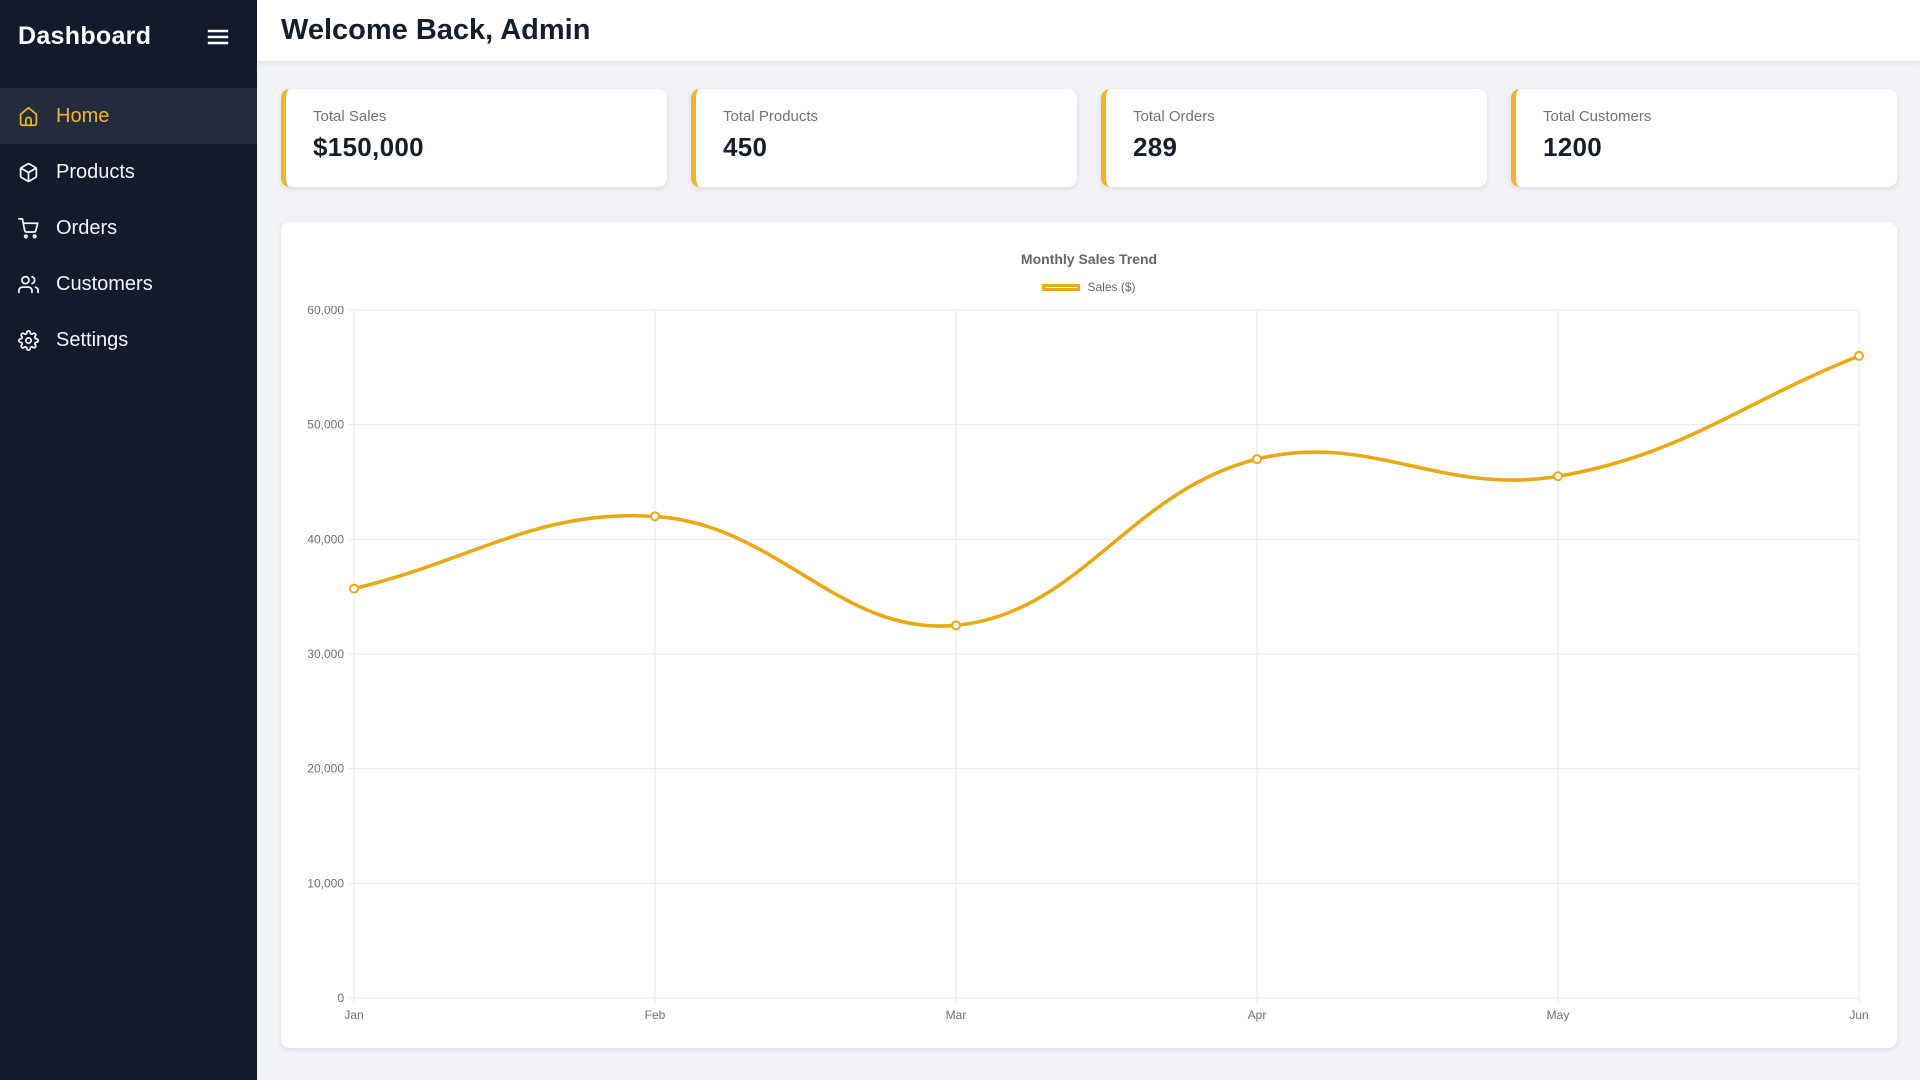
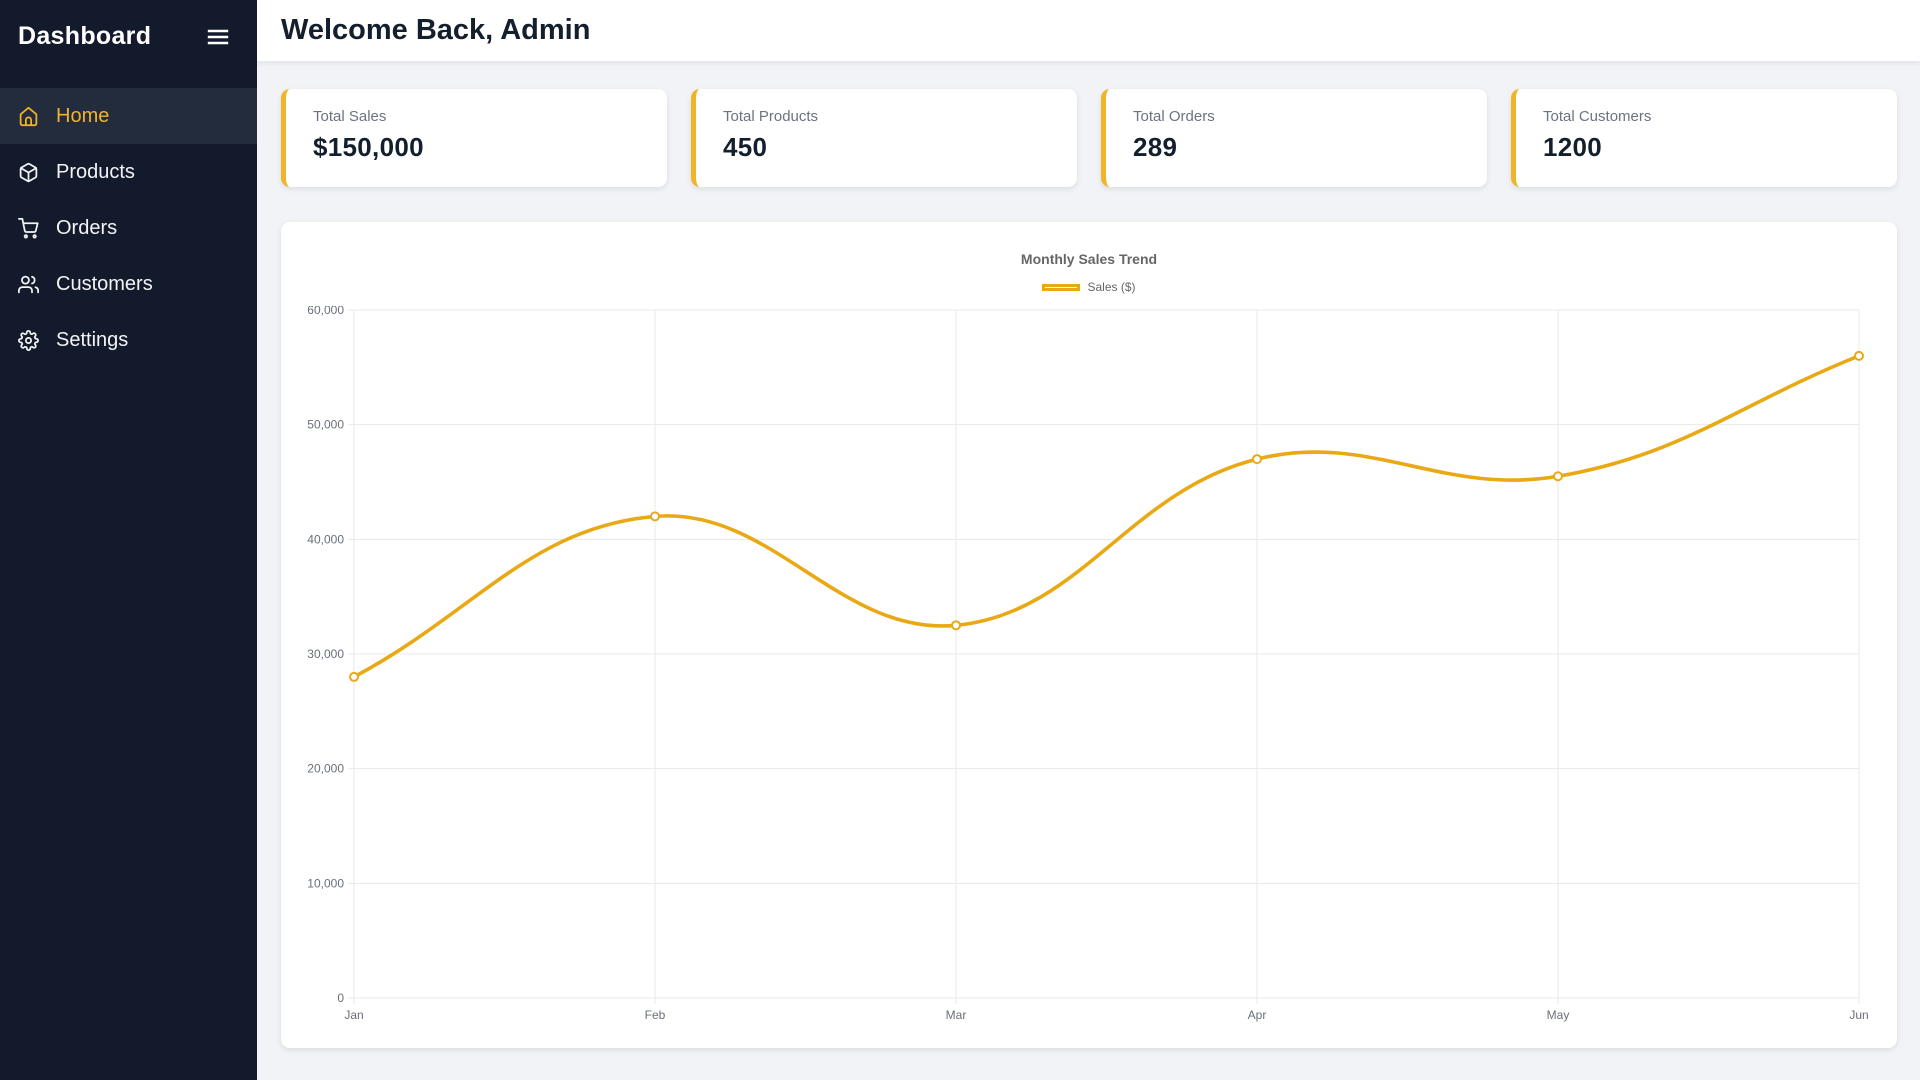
Jan: 35700 -> 28000
